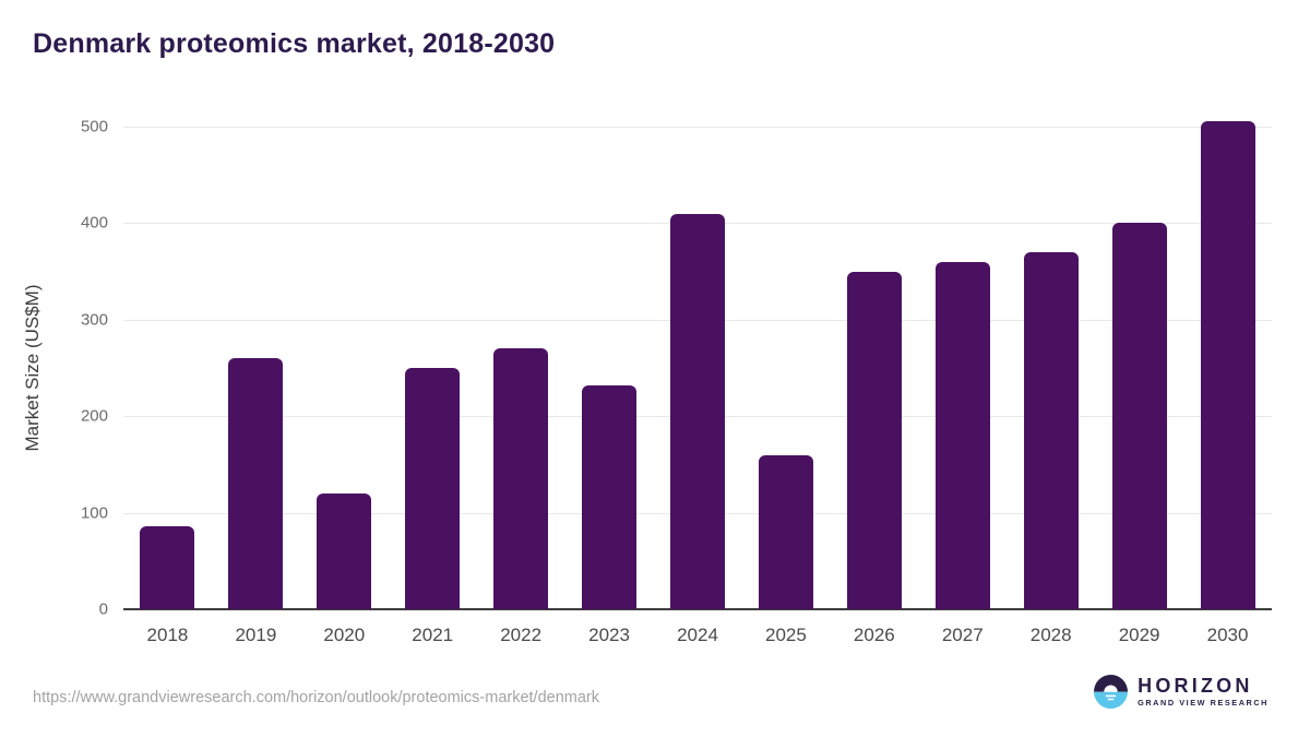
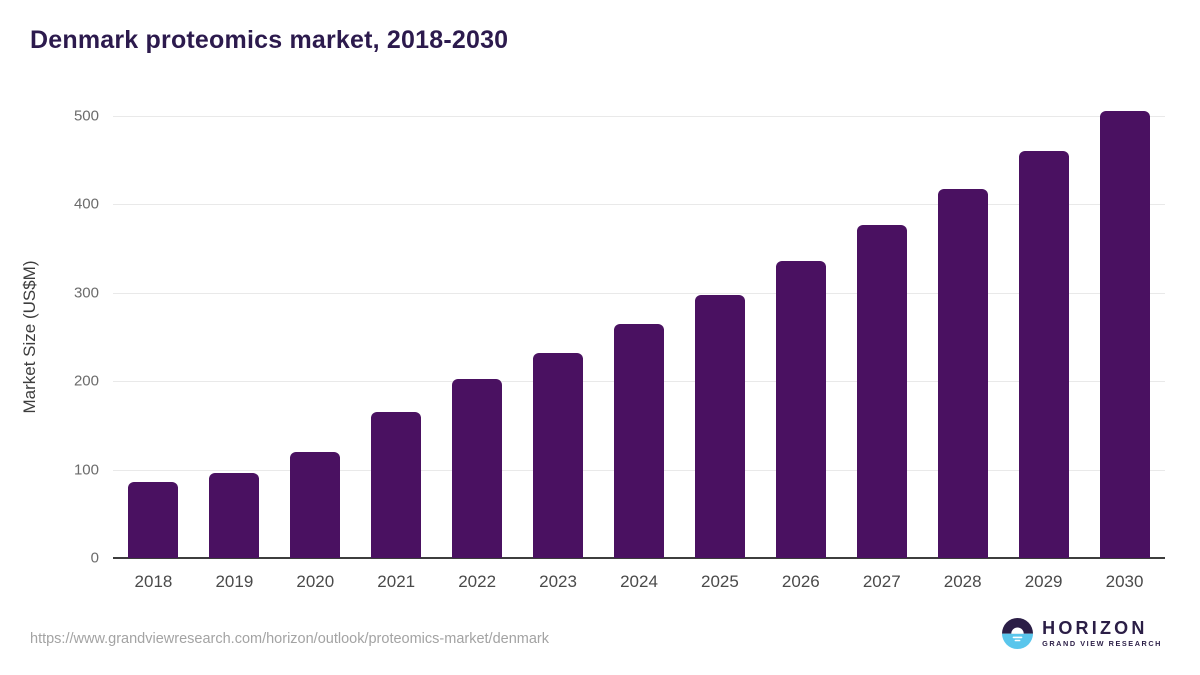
2019: 260 -> 100
2021: 250 -> 160
2022: 270 -> 200
2024: 410 -> 260
2025: 160 -> 300
2026: 350 -> 340
2027: 360 -> 380
2028: 370 -> 420
2029: 400 -> 460
